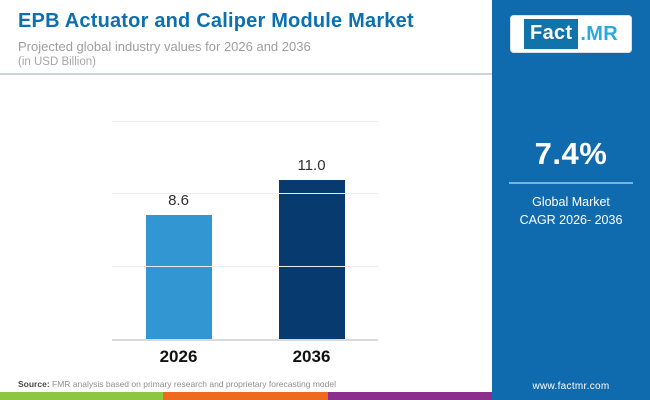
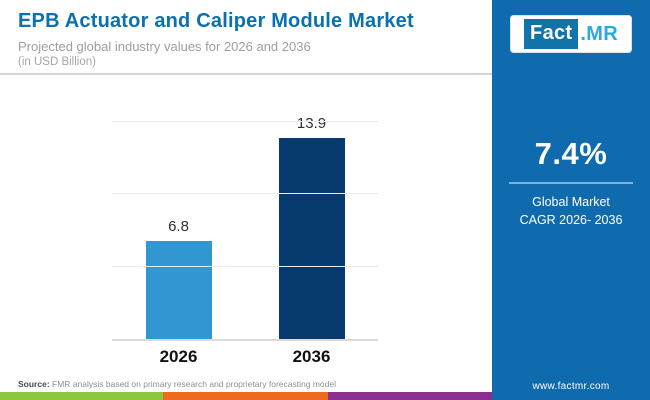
2026: 8.6 -> 6.8
2036: 11.0 -> 13.9
